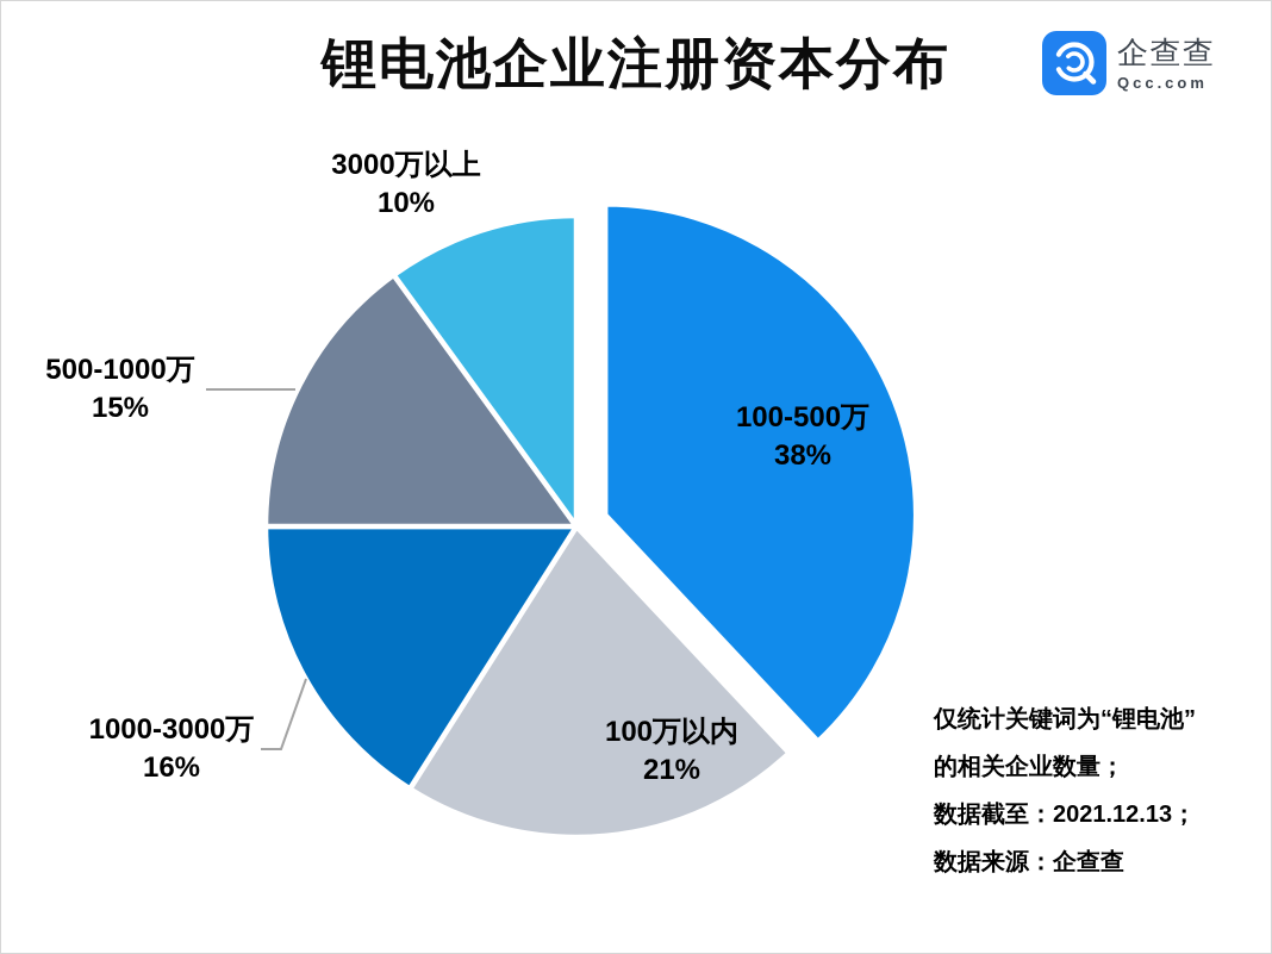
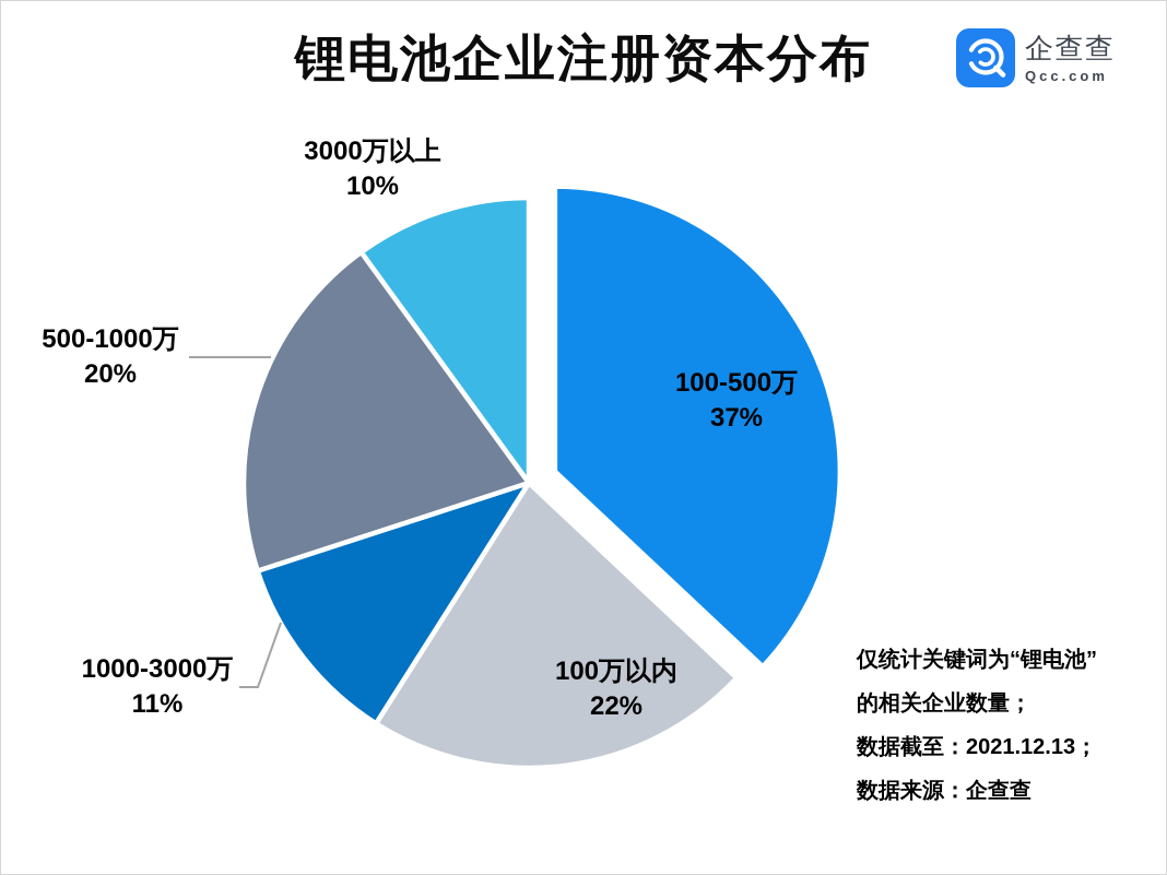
100-500万: 38% -> 37%
100万以内: 21% -> 22%
1000-3000万: 16% -> 11%
500-1000万: 15% -> 20%
